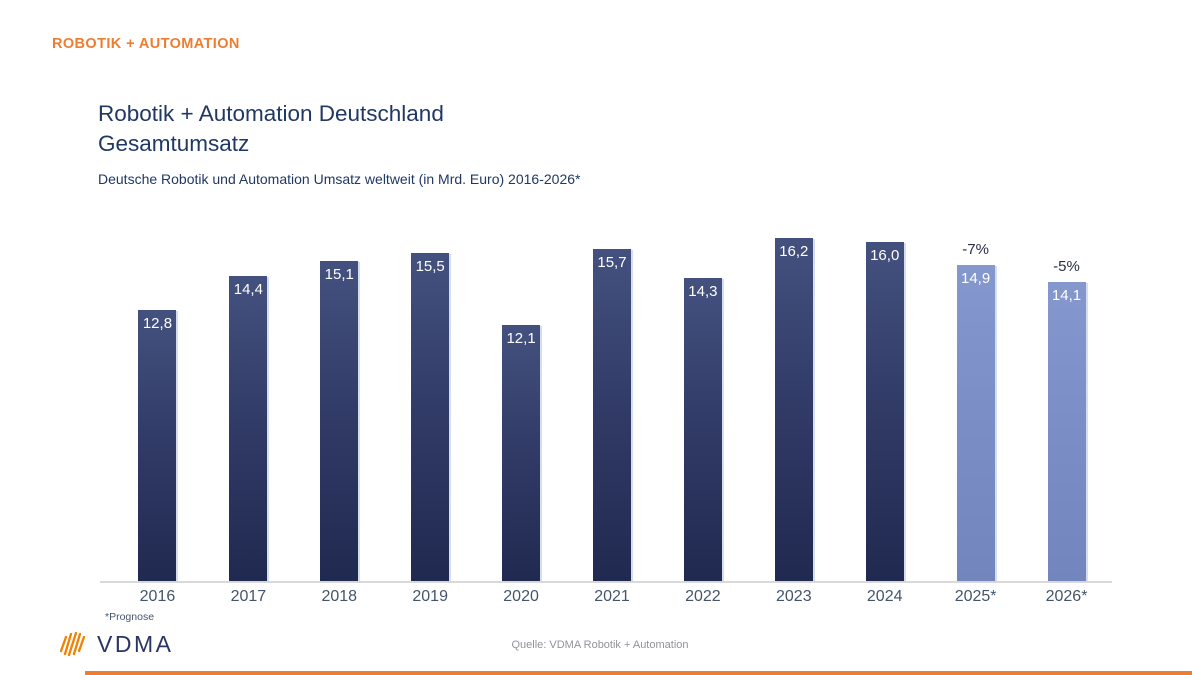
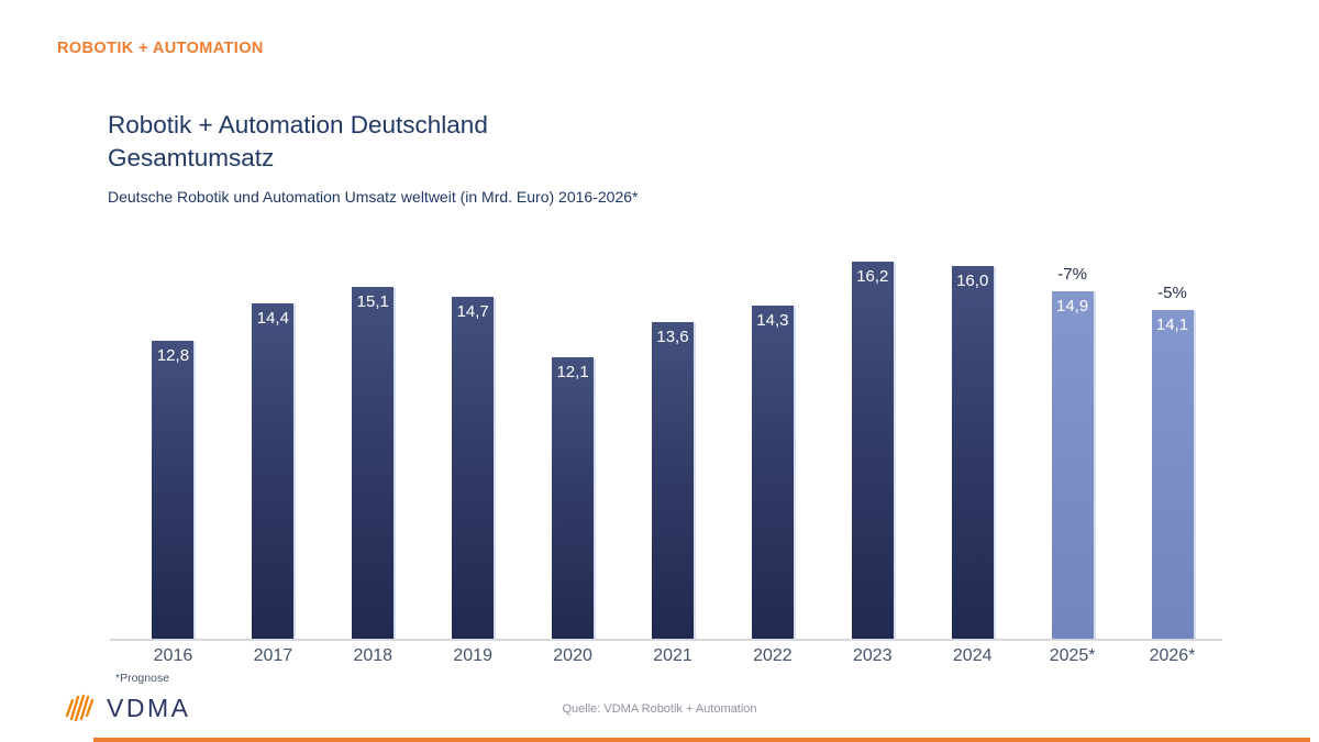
2019: 15,5 -> 14,7
2021: 15,7 -> 13,6
